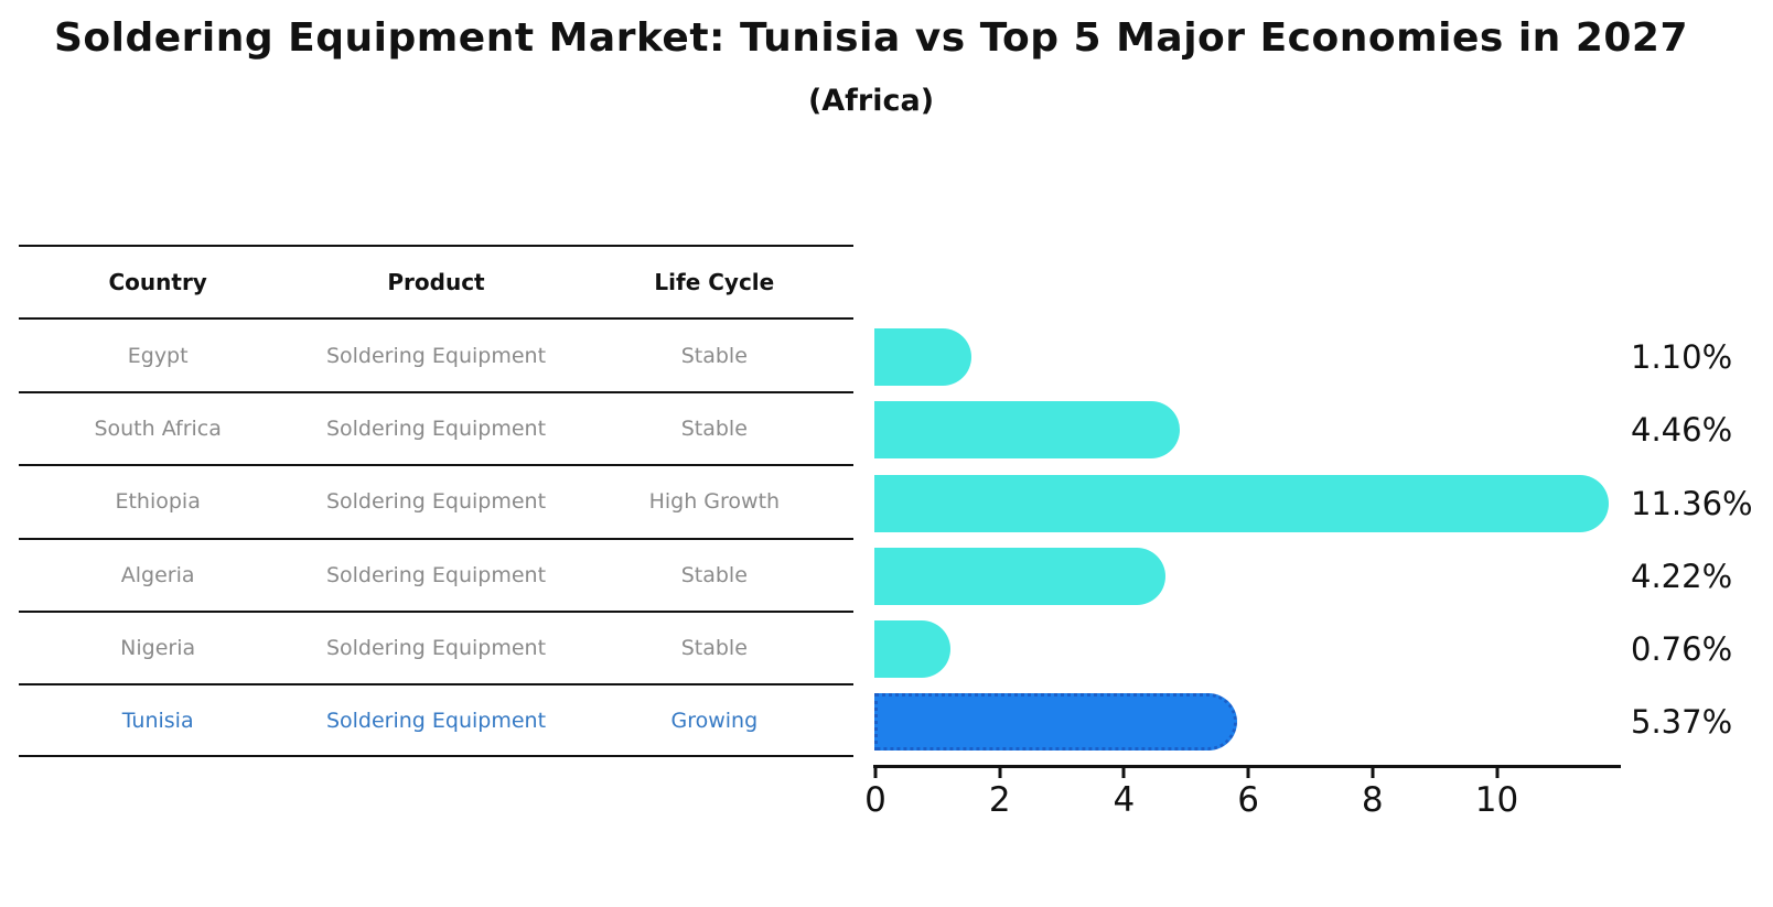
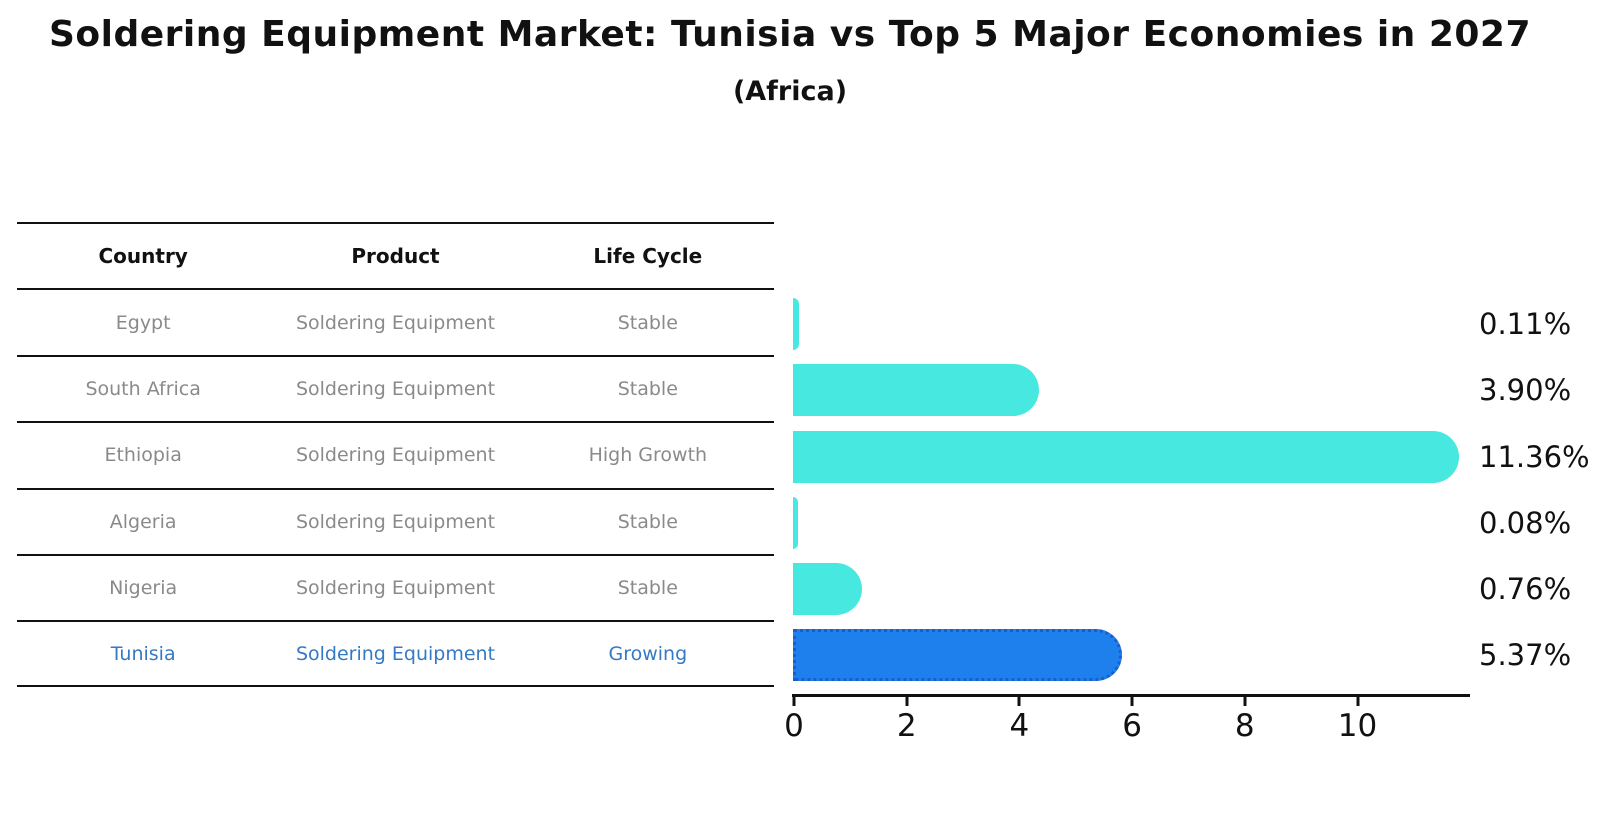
Egypt: 1.10% -> 0.11%
South Africa: 4.46% -> 3.90%
Algeria: 4.22% -> 0.08%
